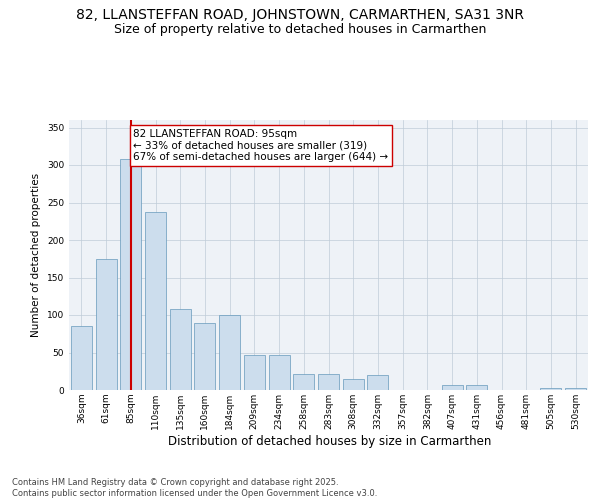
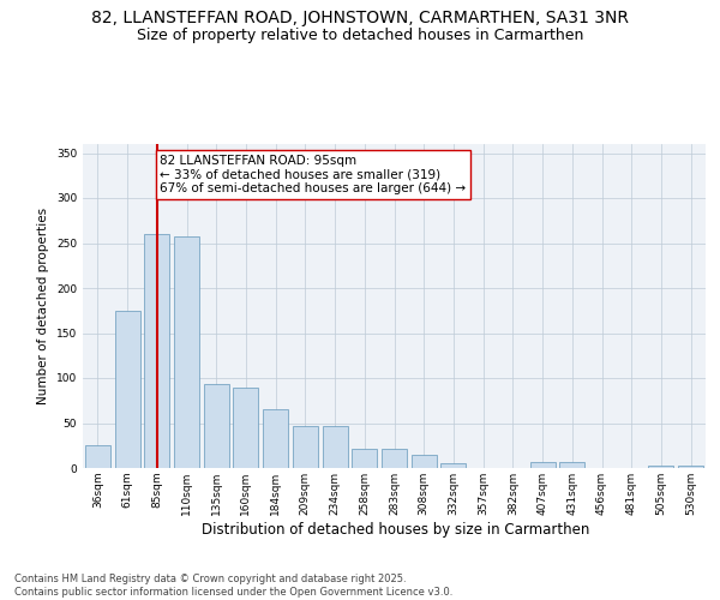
36sqm: 86 -> 25
85sqm: 308 -> 260
110sqm: 238 -> 258
135sqm: 108 -> 93
184sqm: 100 -> 65
332sqm: 20 -> 5
